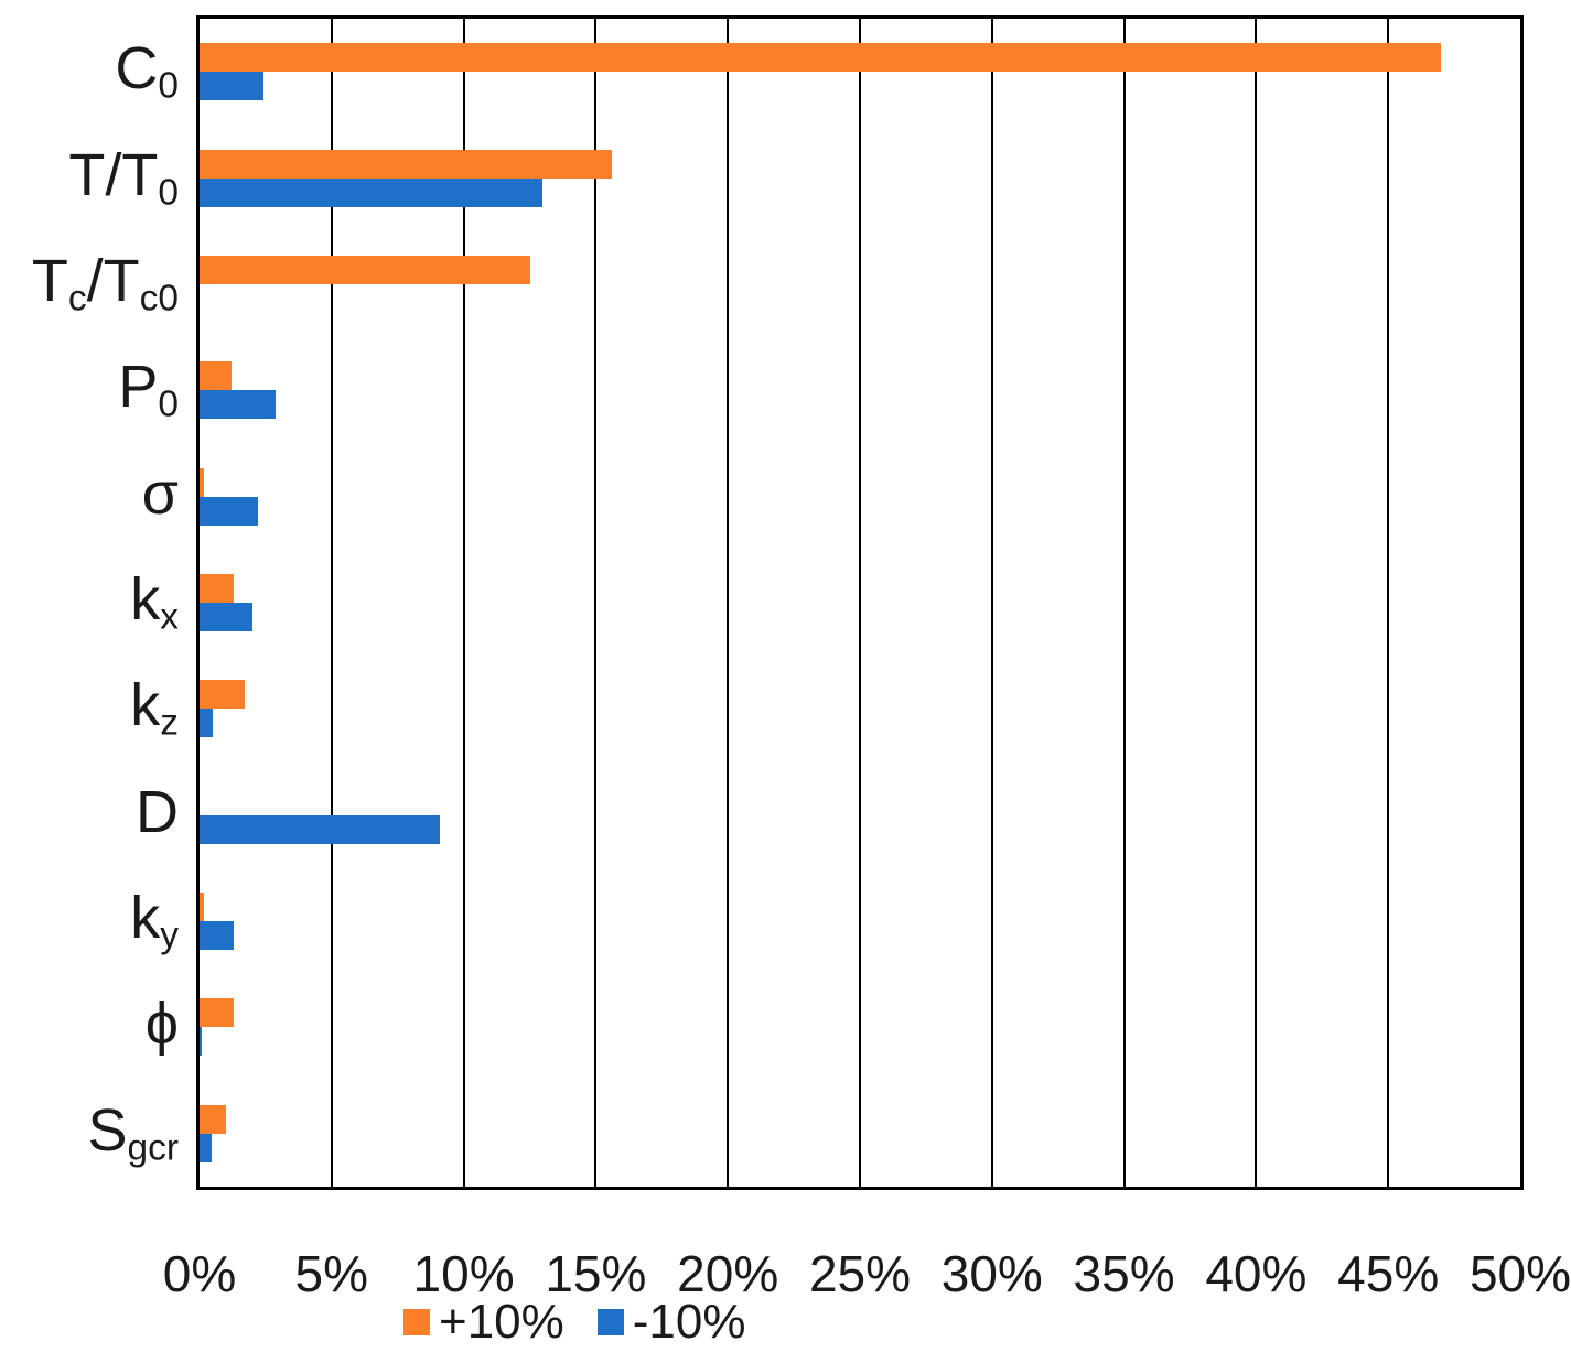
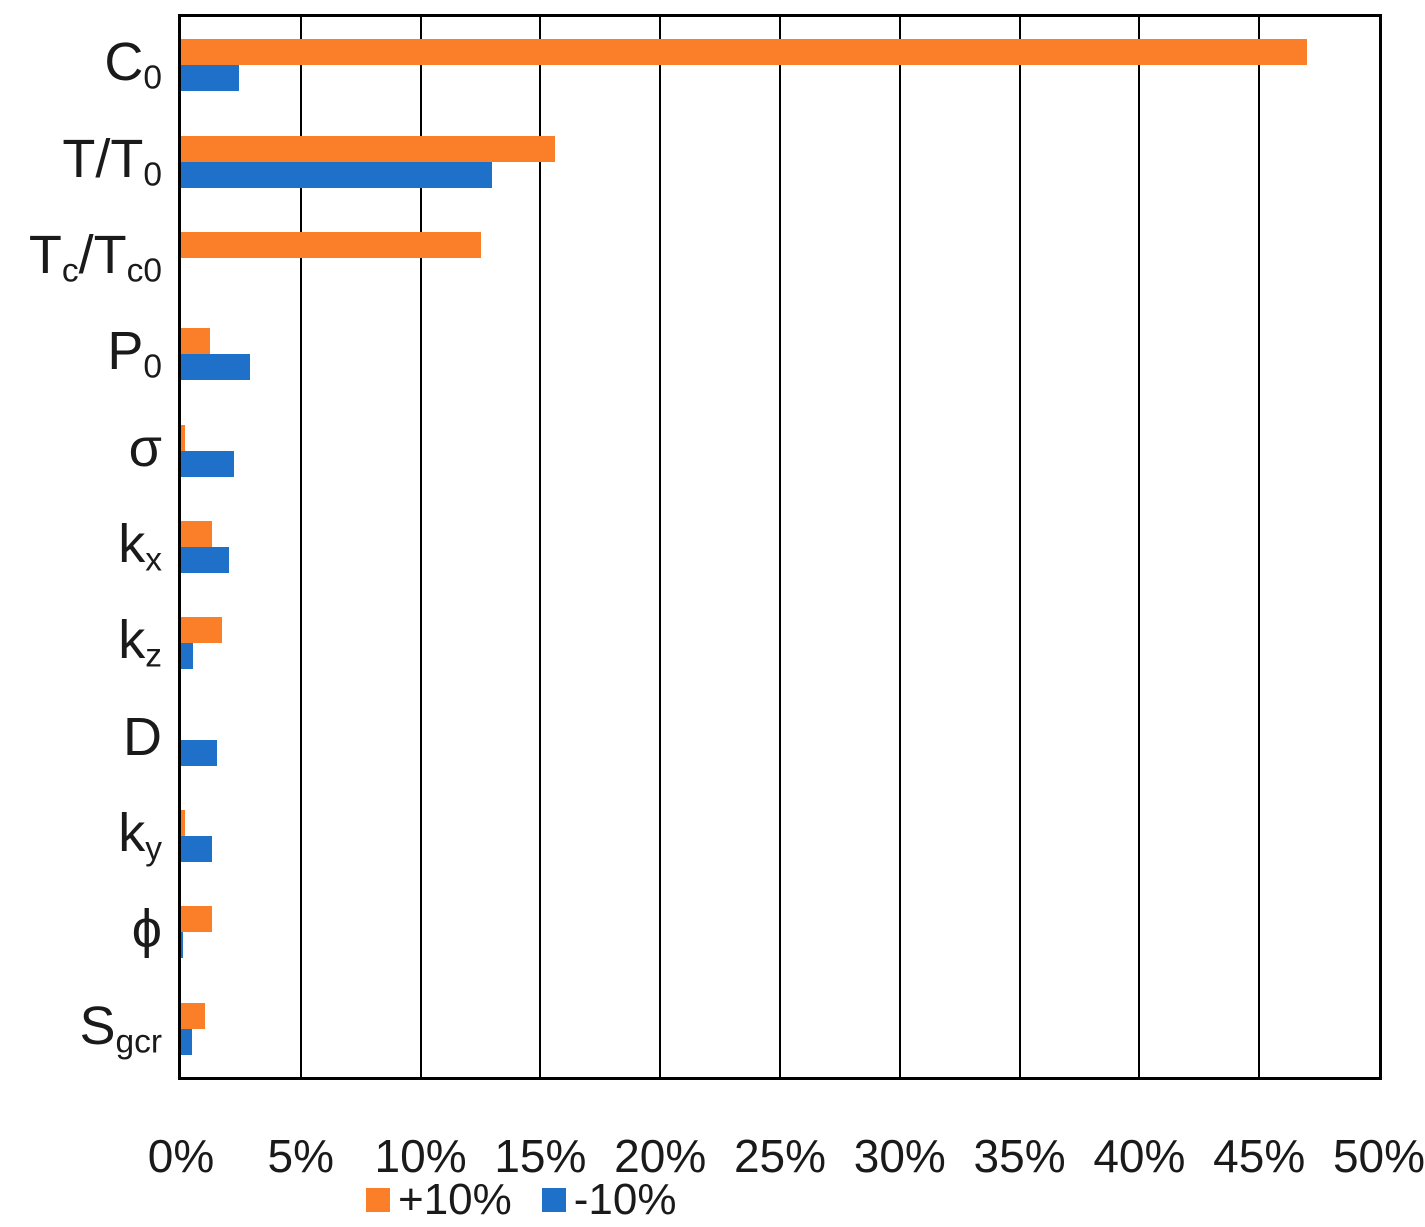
-10%/D: 9.1% -> 1.5%
